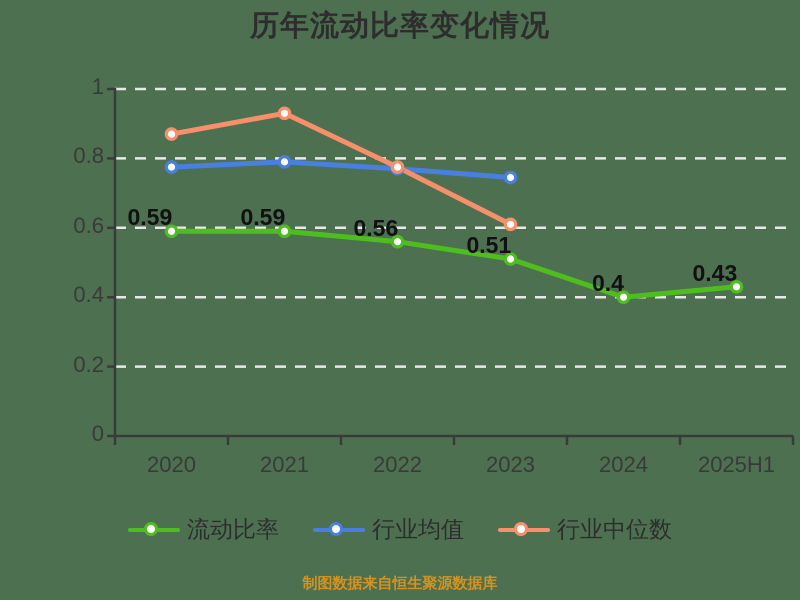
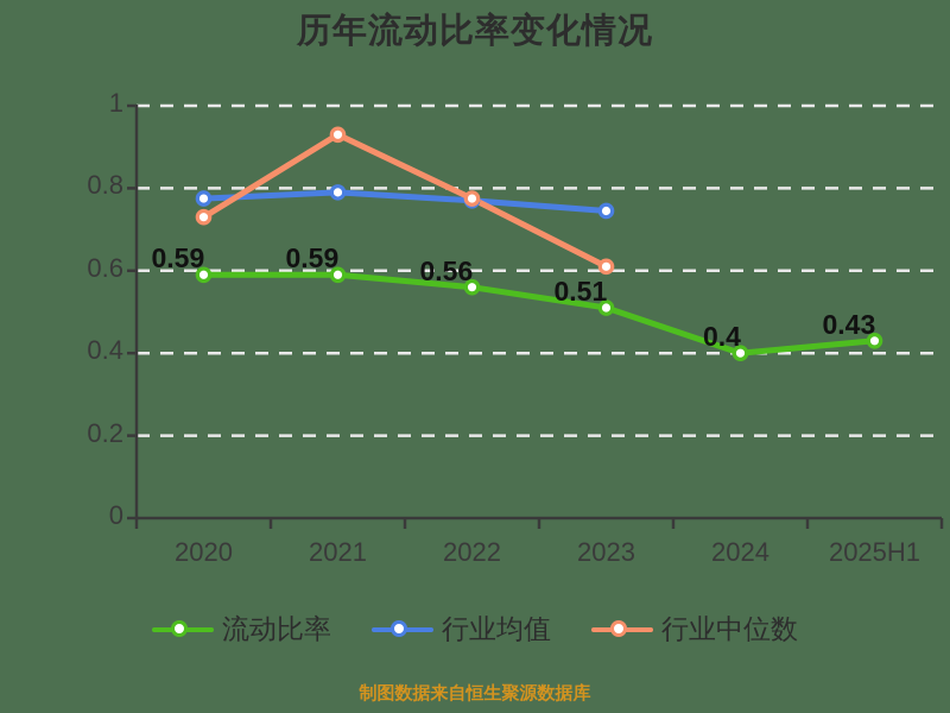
行业中位数/2020: 0.87 -> 0.73
